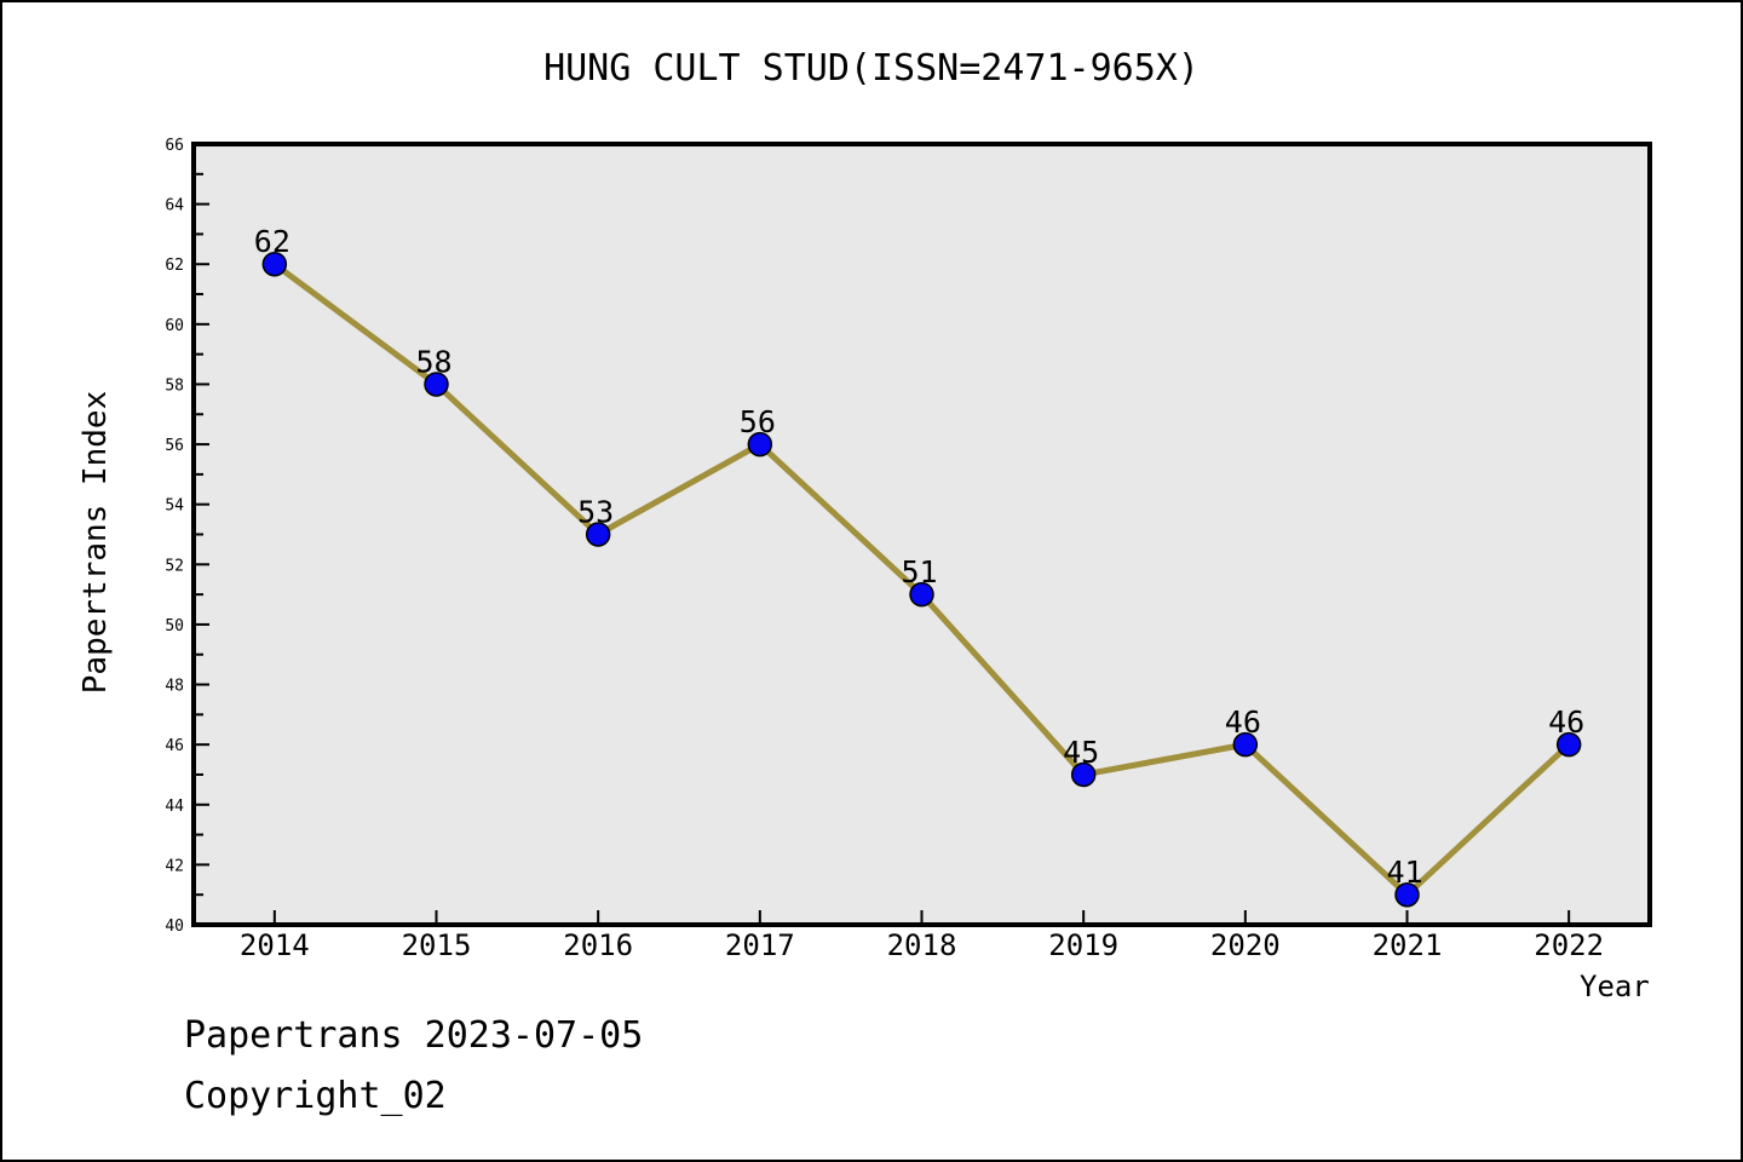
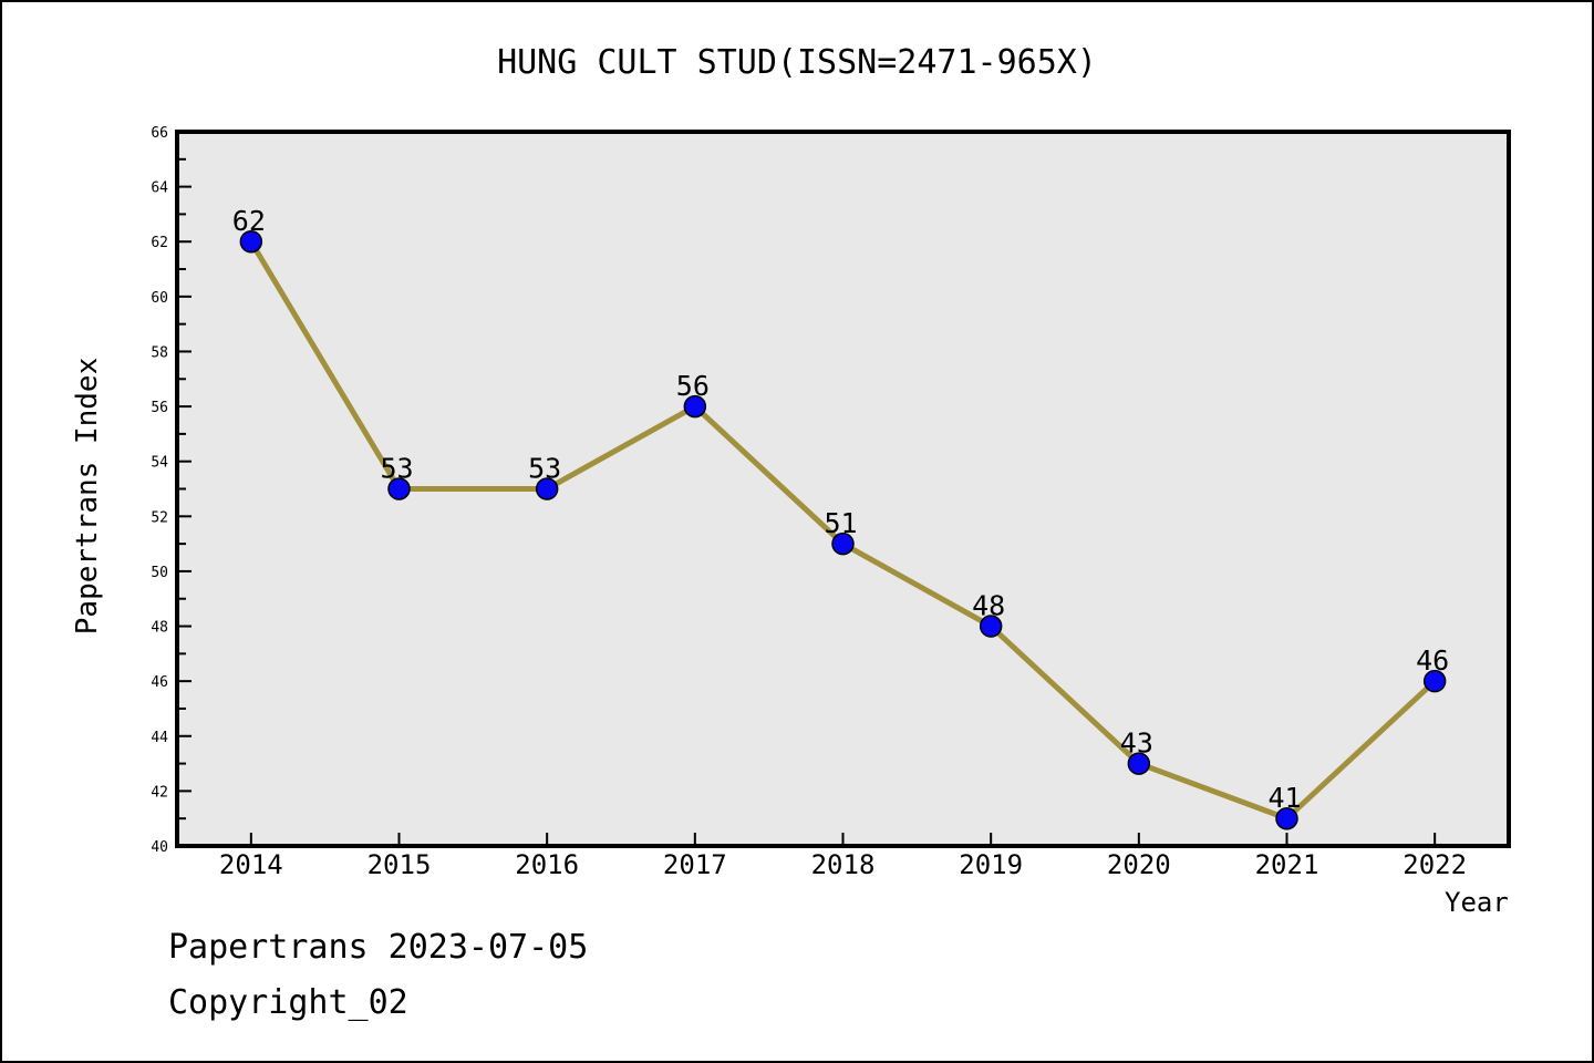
2015: 58 -> 53
2019: 45 -> 48
2020: 46 -> 43
